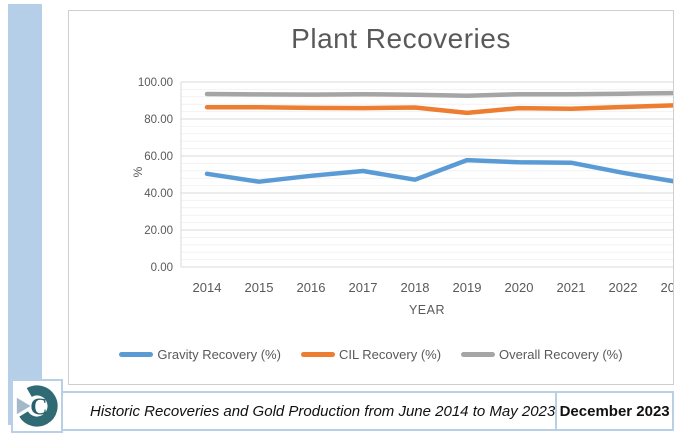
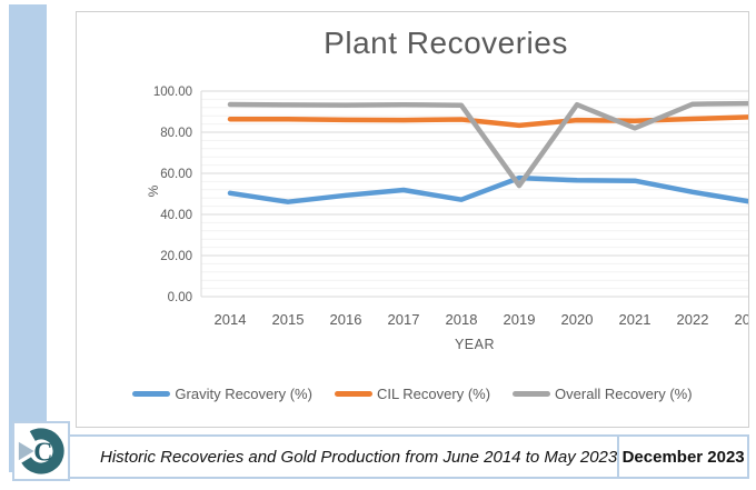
Overall Recovery (%)/2019: 93 -> 54
Overall Recovery (%)/2021: 93 -> 82
